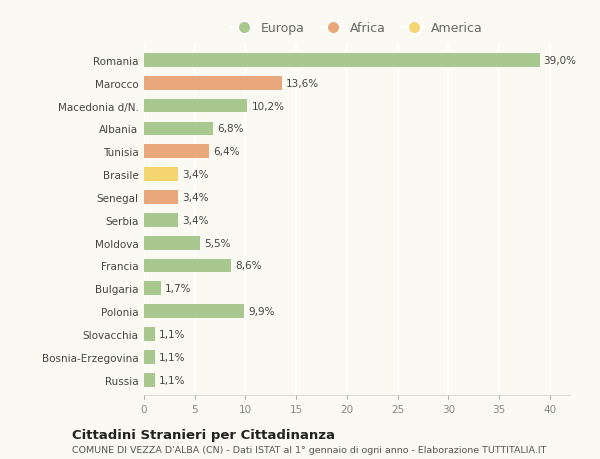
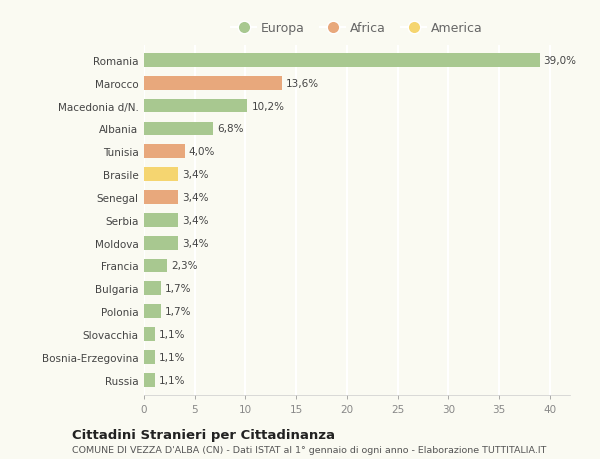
Tunisia: 6,4% -> 4,0%
Moldova: 5,5% -> 3,4%
Francia: 8,6% -> 2,3%
Polonia: 9,9% -> 1,7%
